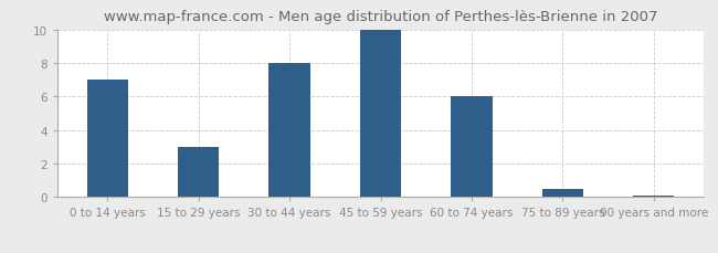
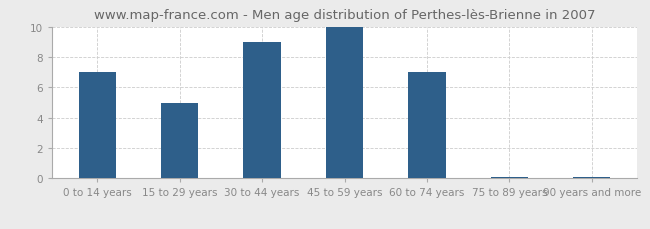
15 to 29 years: 3.0 -> 5.0
30 to 44 years: 8.0 -> 9.0
60 to 74 years: 6.0 -> 7.0
75 to 89 years: 0.5 -> 0.1
